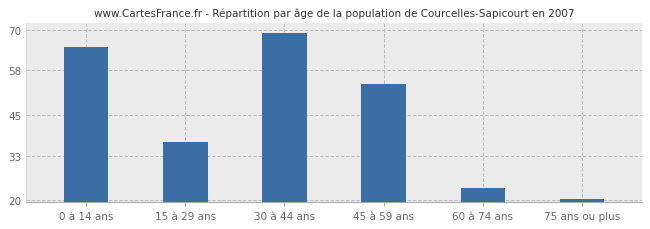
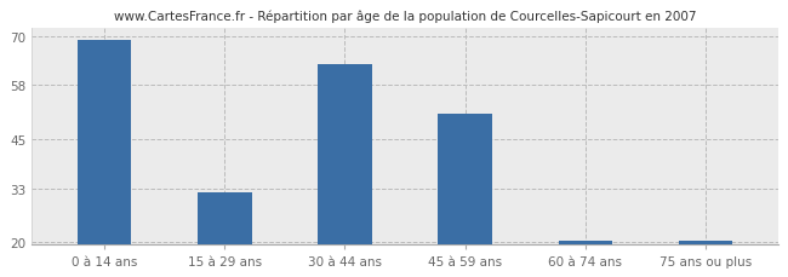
0 à 14 ans: 65.0 -> 69.0
15 à 29 ans: 37.0 -> 32.0
30 à 44 ans: 69.0 -> 63.0
45 à 59 ans: 54.0 -> 51.0
60 à 74 ans: 23.5 -> 20.3
